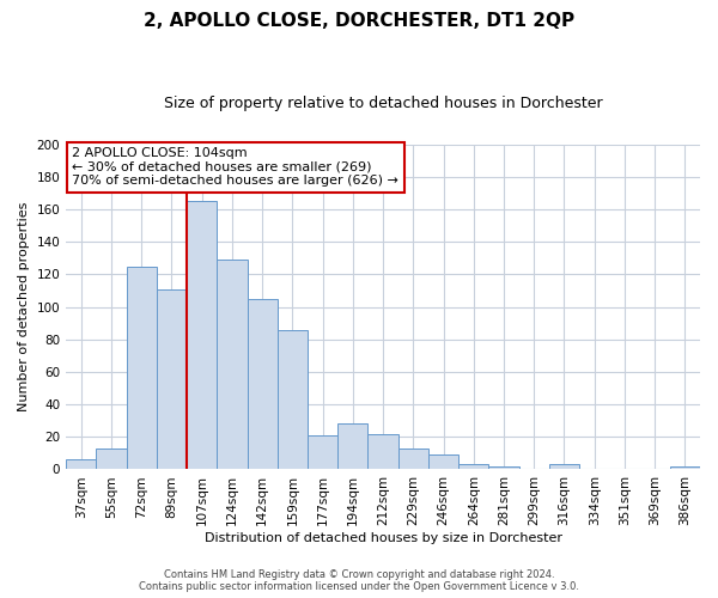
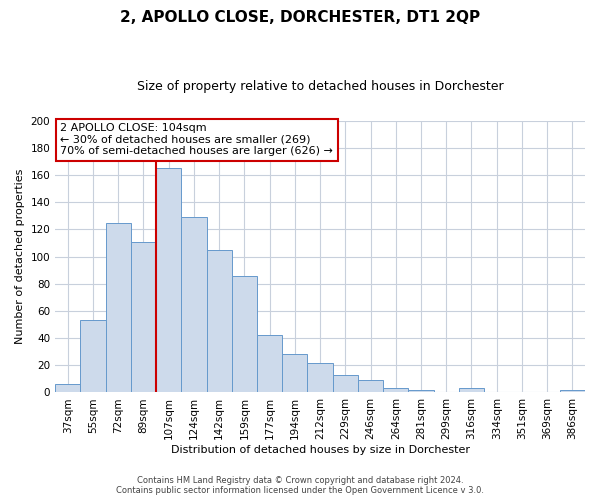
55sqm: 13 -> 53
177sqm: 21 -> 42
